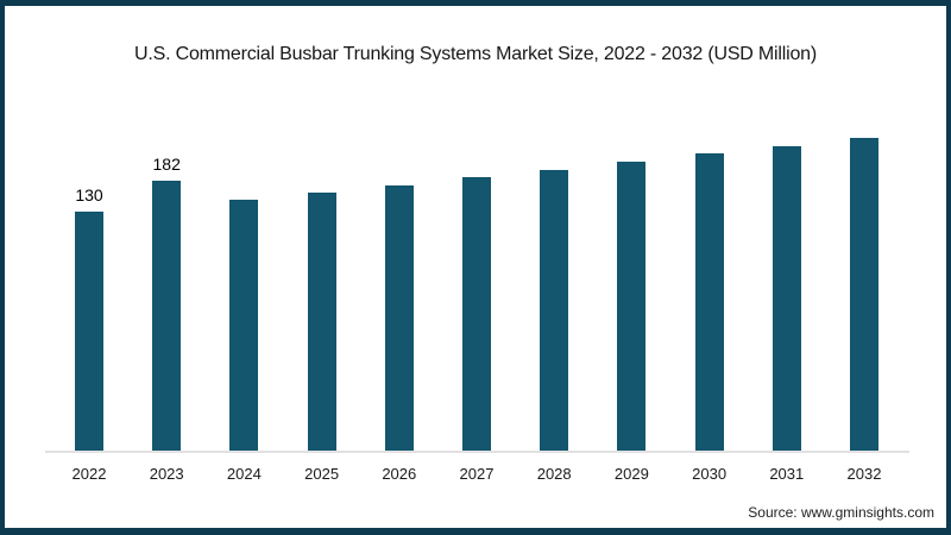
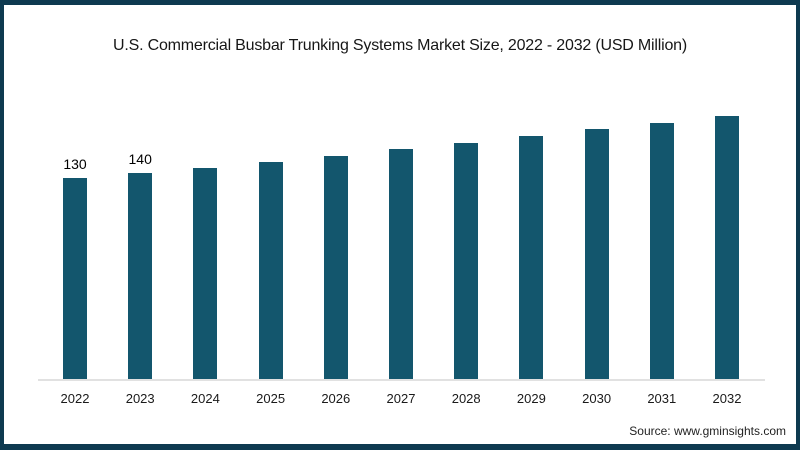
2023: 182 -> 140
